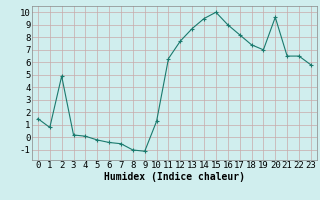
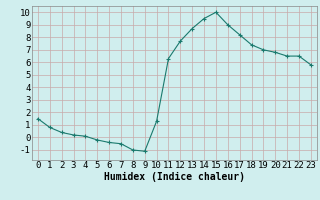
2: 4.9 -> 0.4
20: 9.6 -> 6.8
